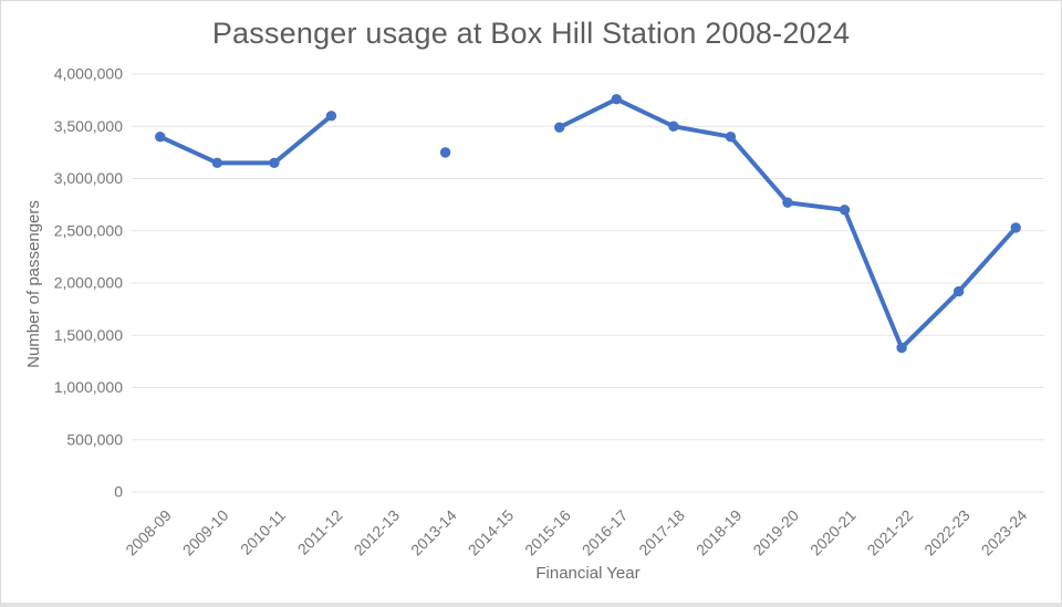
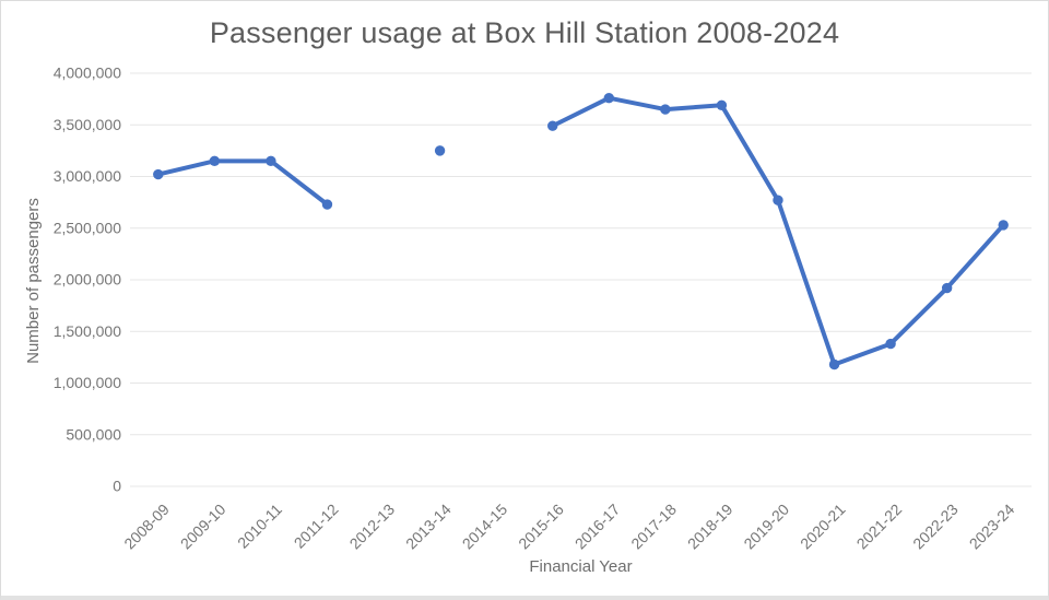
2008-09: 3400000 -> 3000000
2011-12: 3600000 -> 2700000
2017-18: 3500000 -> 3600000
2018-19: 3400000 -> 3700000
2020-21: 2700000 -> 1200000
